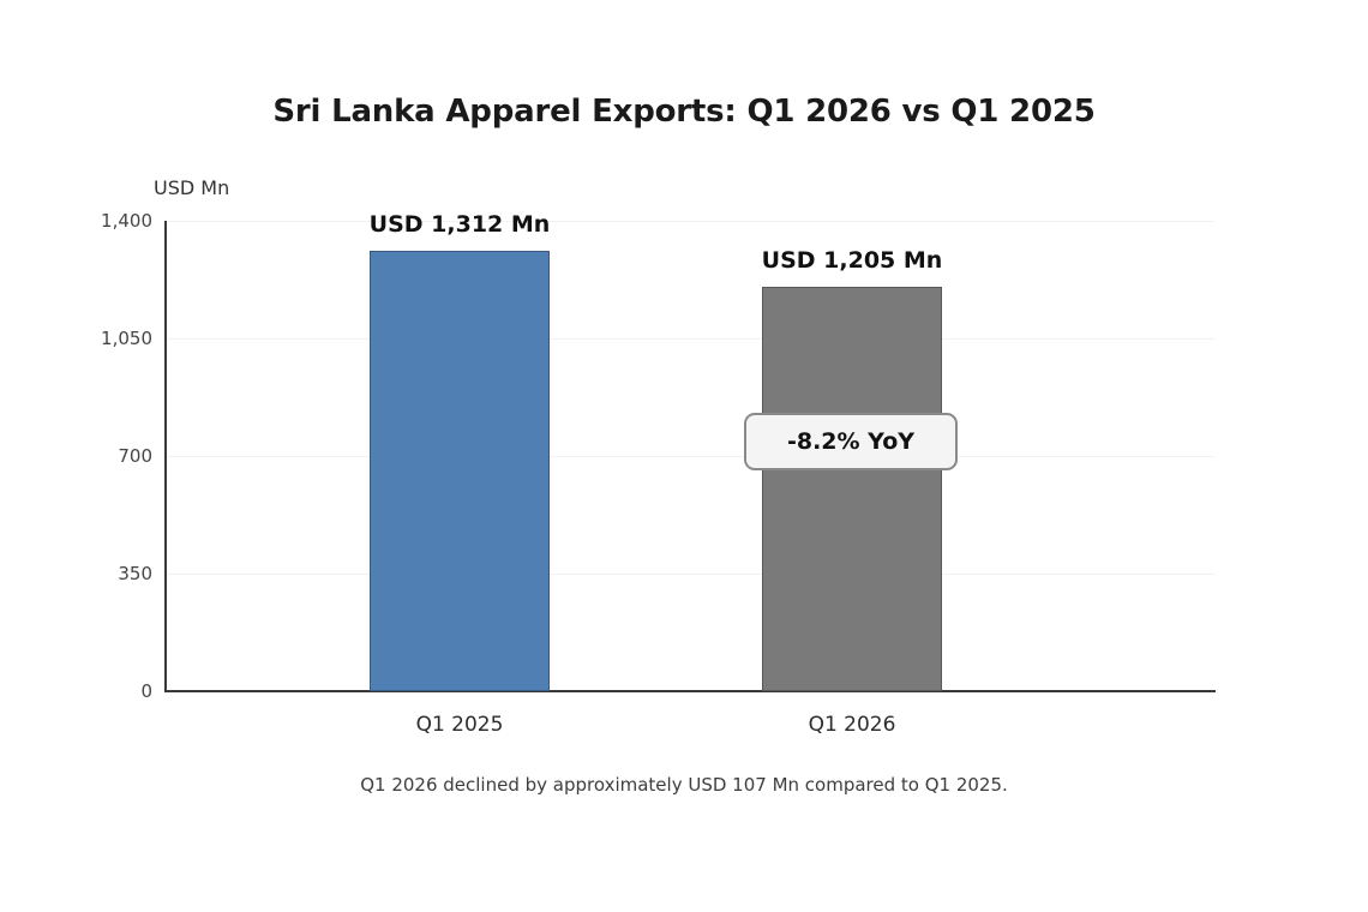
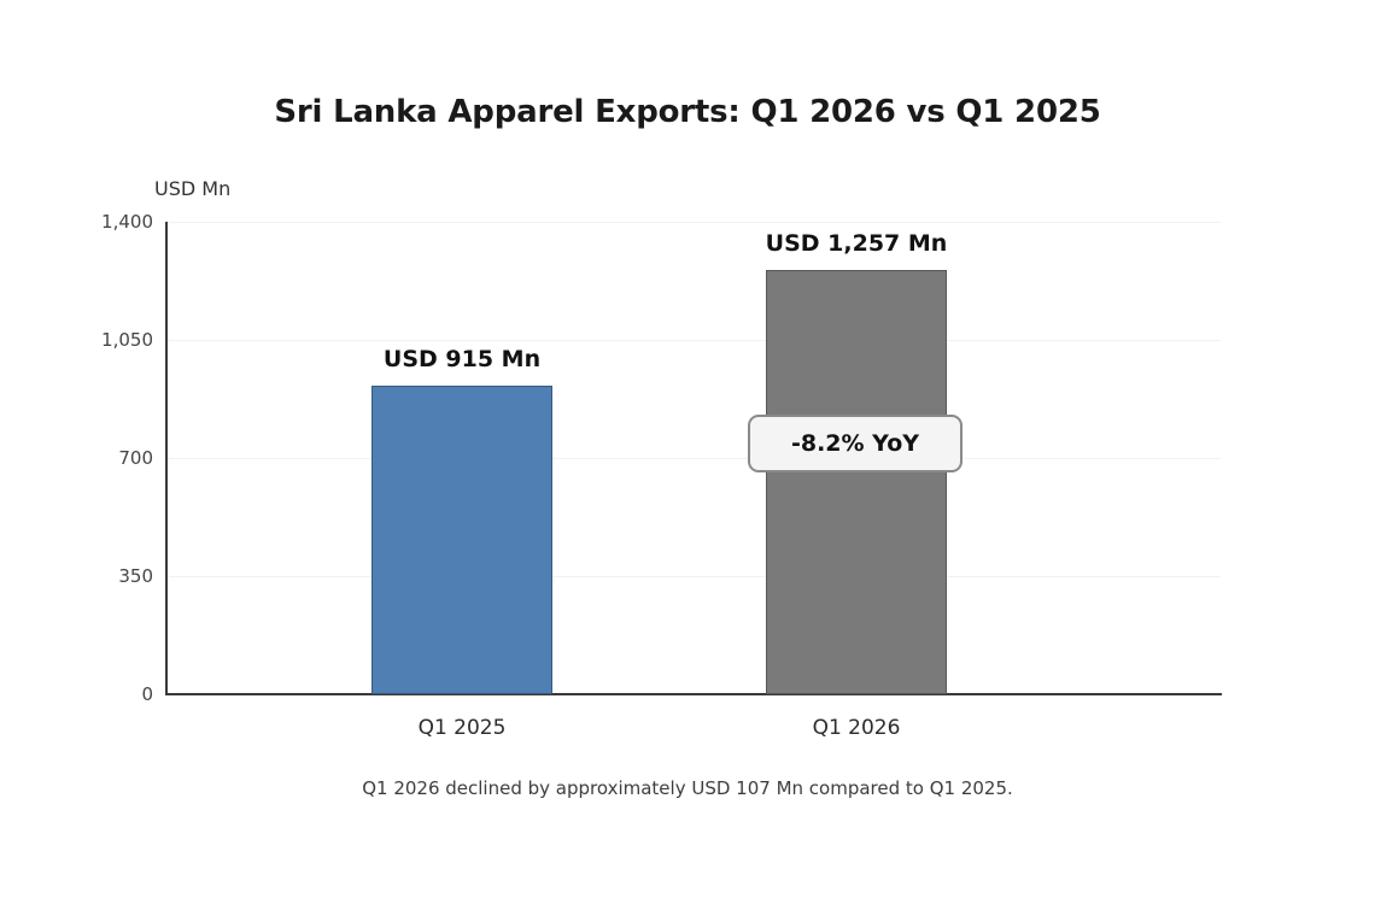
Q1 2025: 1,312 -> 915
Q1 2026: 1,205 -> 1,257
